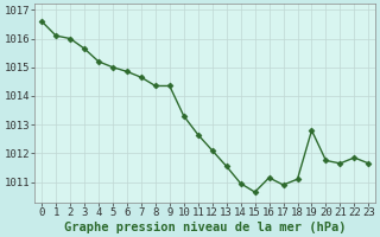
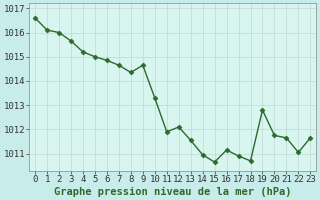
9: 1014.35 -> 1014.65
11: 1012.65 -> 1011.90
18: 1011.10 -> 1010.70
22: 1011.85 -> 1011.05
